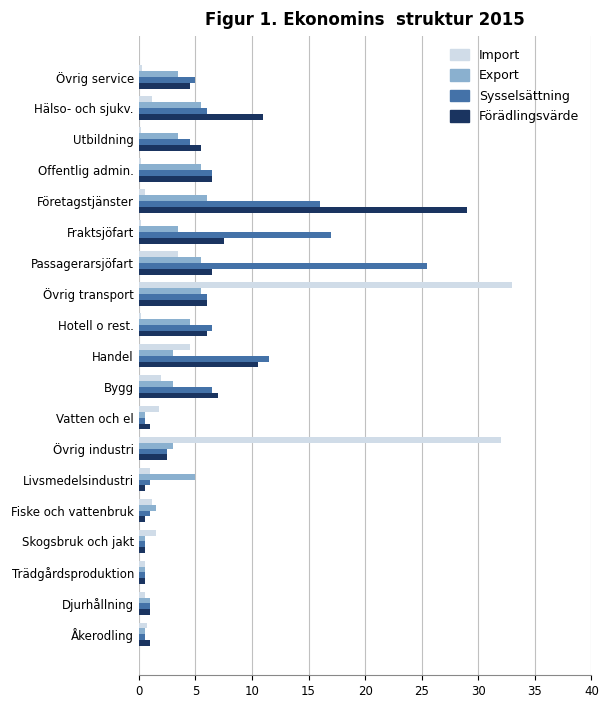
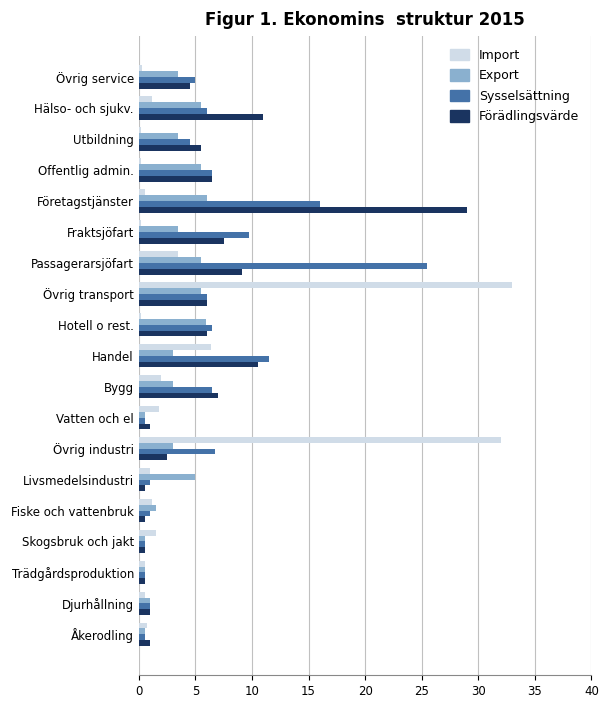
Sysselsättning/Fraktsjöfart: 17.0 -> 9.7
Förädlingsvärde/Passagerarsjöfart: 6.5 -> 9.1
Export/Hotell o rest.: 4.5 -> 5.9
Import/Handel: 4.5 -> 6.4
Sysselsättning/Övrig industri: 2.5 -> 6.7
